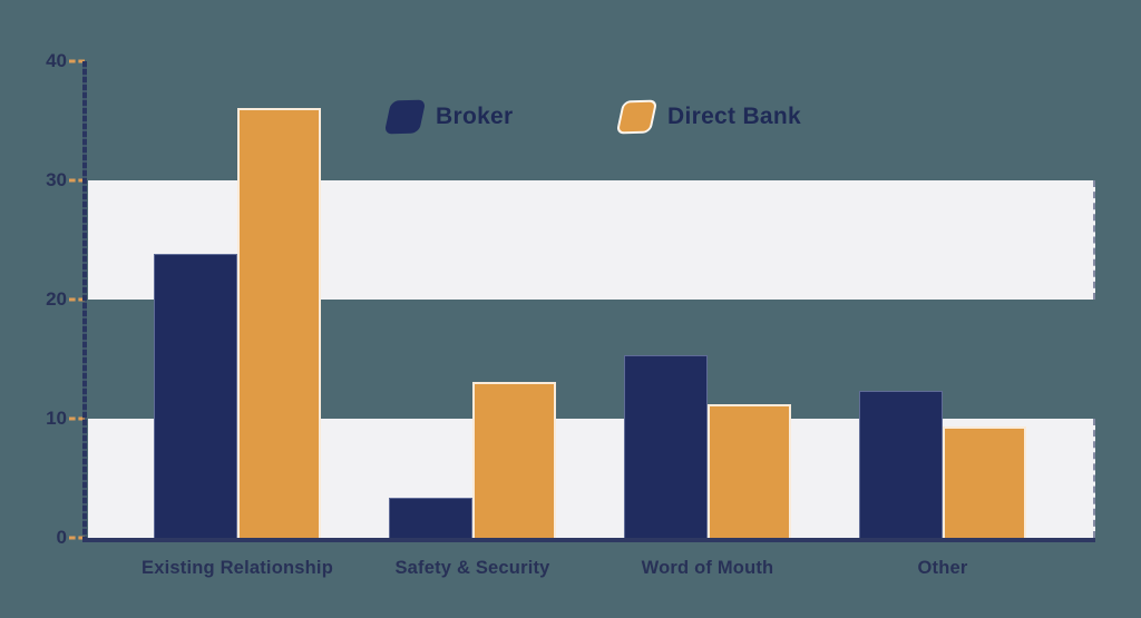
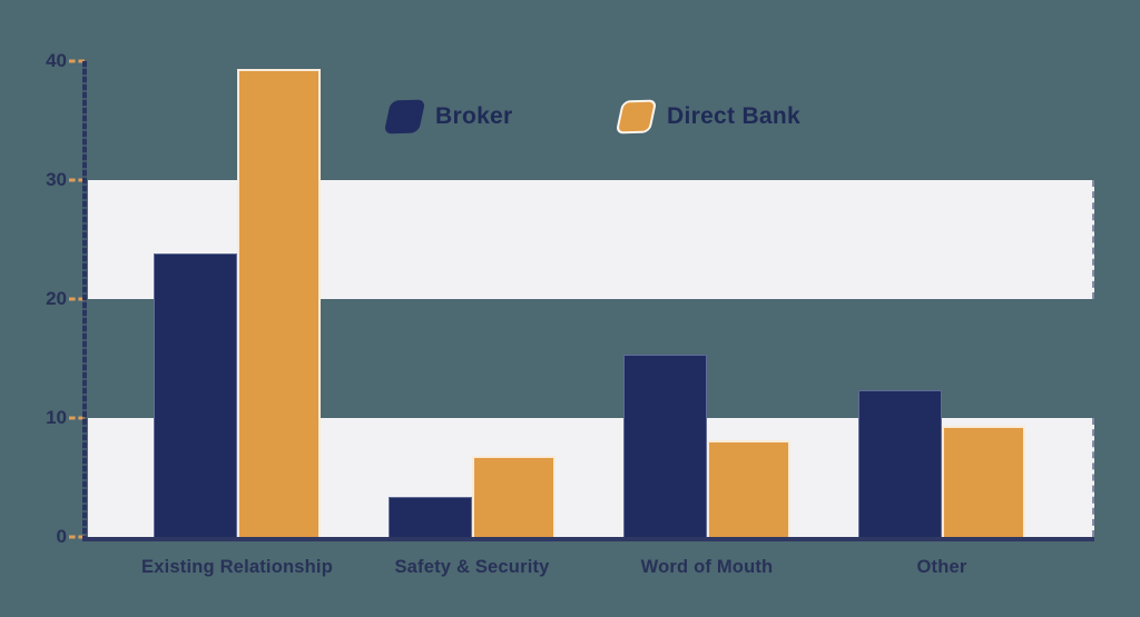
Direct Bank/Existing Relationship: 36.1 -> 39.3
Direct Bank/Safety & Security: 13.1 -> 6.8
Direct Bank/Word of Mouth: 11.2 -> 8.1
